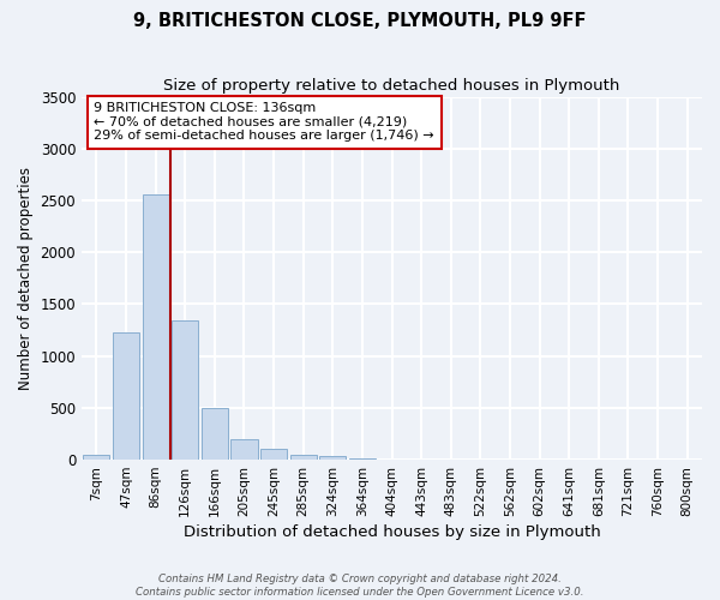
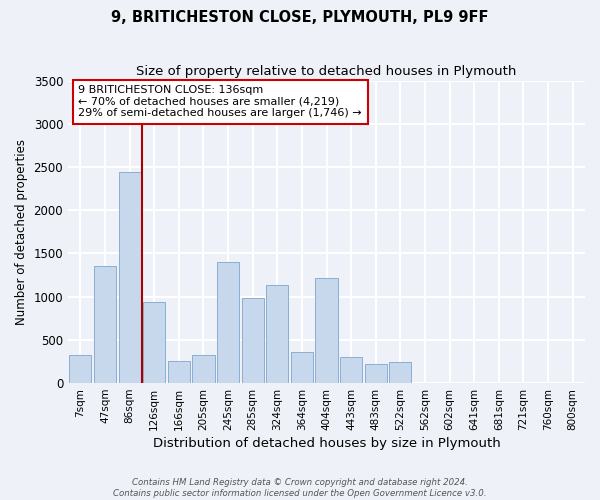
7sqm: 50 -> 320
47sqm: 1230 -> 1360
86sqm: 2560 -> 2440
126sqm: 1340 -> 940
166sqm: 500 -> 260
205sqm: 200 -> 320
245sqm: 110 -> 1400
285sqm: 50 -> 980
324sqm: 30 -> 1140
364sqm: 10 -> 360
404sqm: 0 -> 1220
443sqm: 0 -> 300
483sqm: 0 -> 220
522sqm: 0 -> 240
